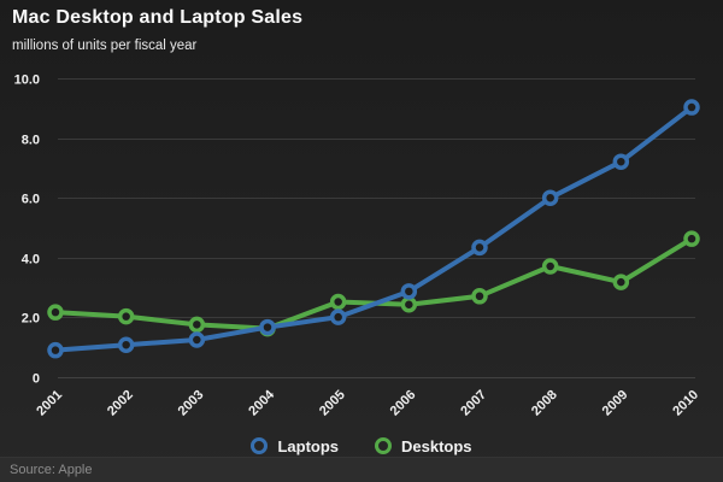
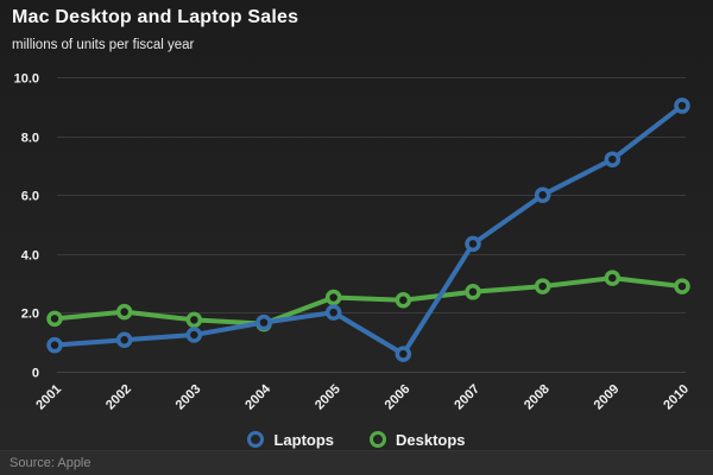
Desktops/2001: 2.2 -> 1.8
Laptops/2006: 2.9 -> 0.6
Desktops/2008: 3.7 -> 2.9
Desktops/2010: 4.6 -> 2.9
